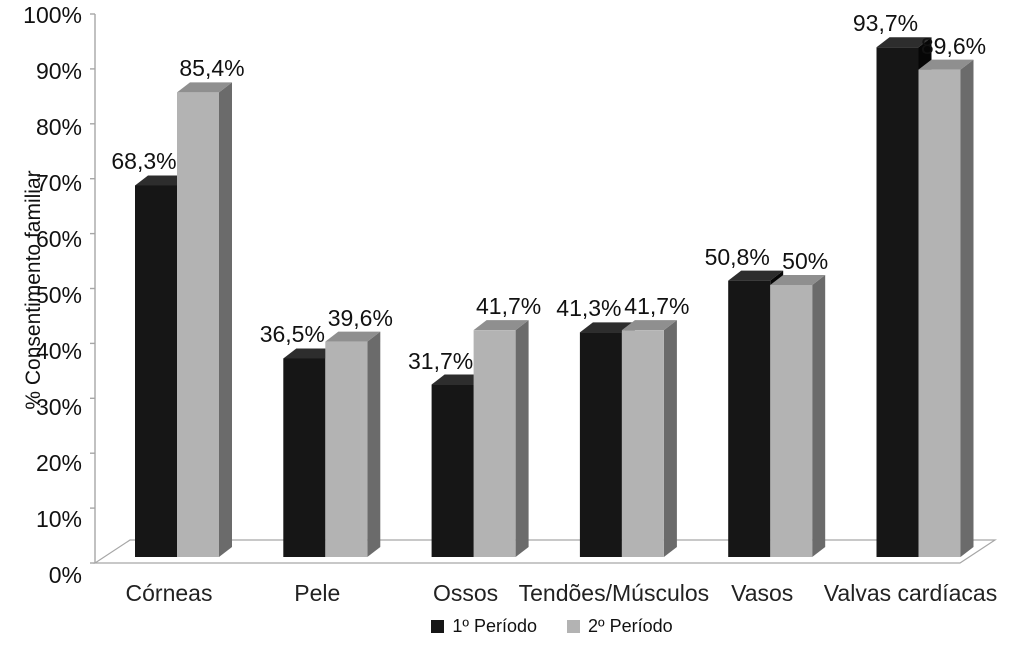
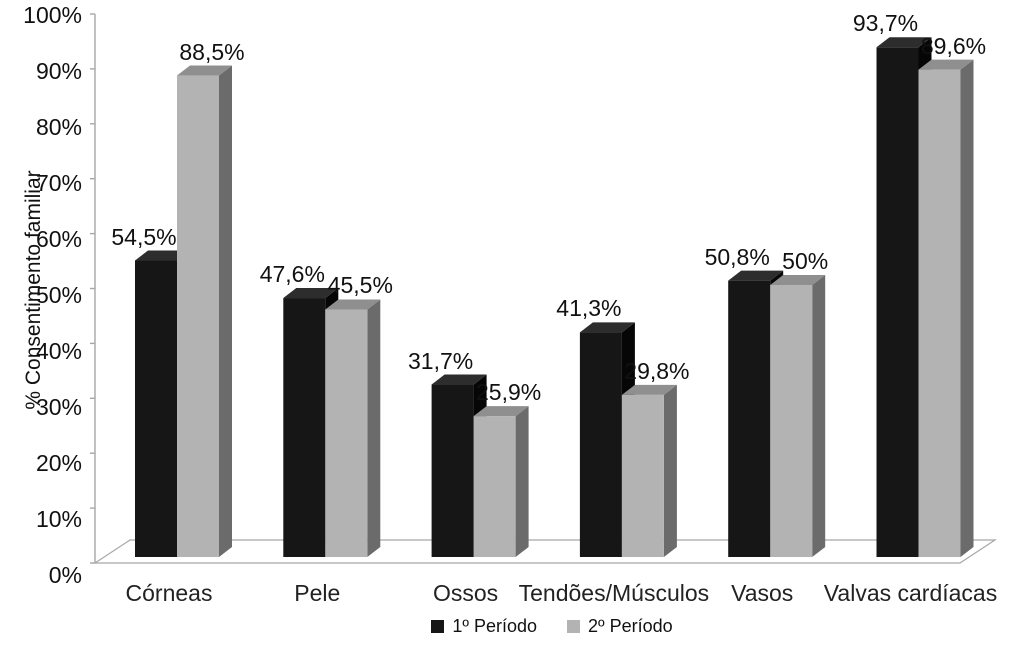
1º Período/Córneas: 68,3% -> 54,5%
2º Período/Córneas: 85,4% -> 88,5%
1º Período/Pele: 36,5% -> 47,6%
2º Período/Pele: 39,6% -> 45,5%
2º Período/Ossos: 41,7% -> 25,9%
2º Período/Tendões/Músculos: 41,7% -> 29,8%
